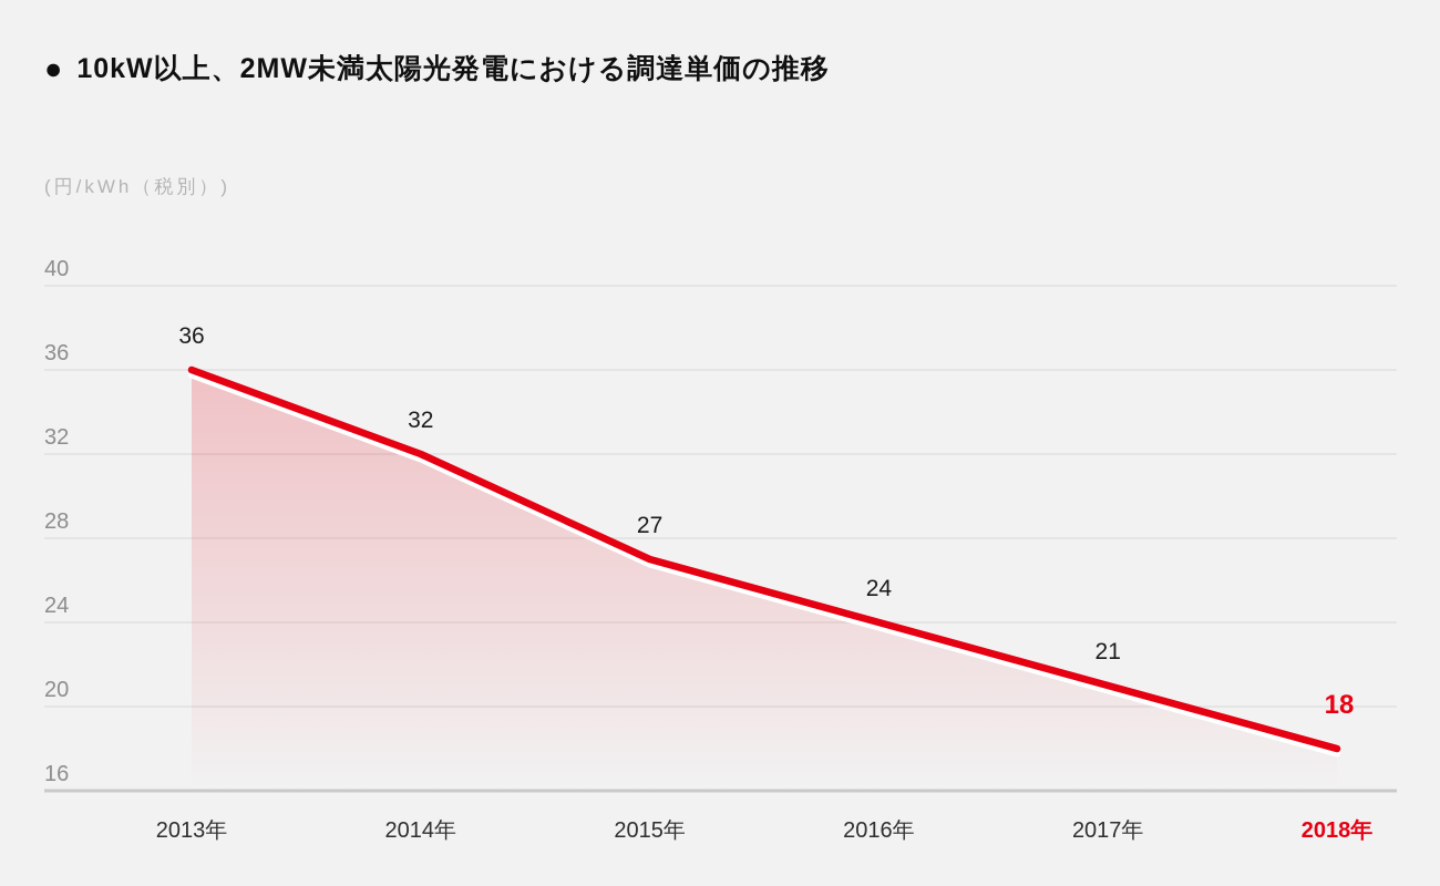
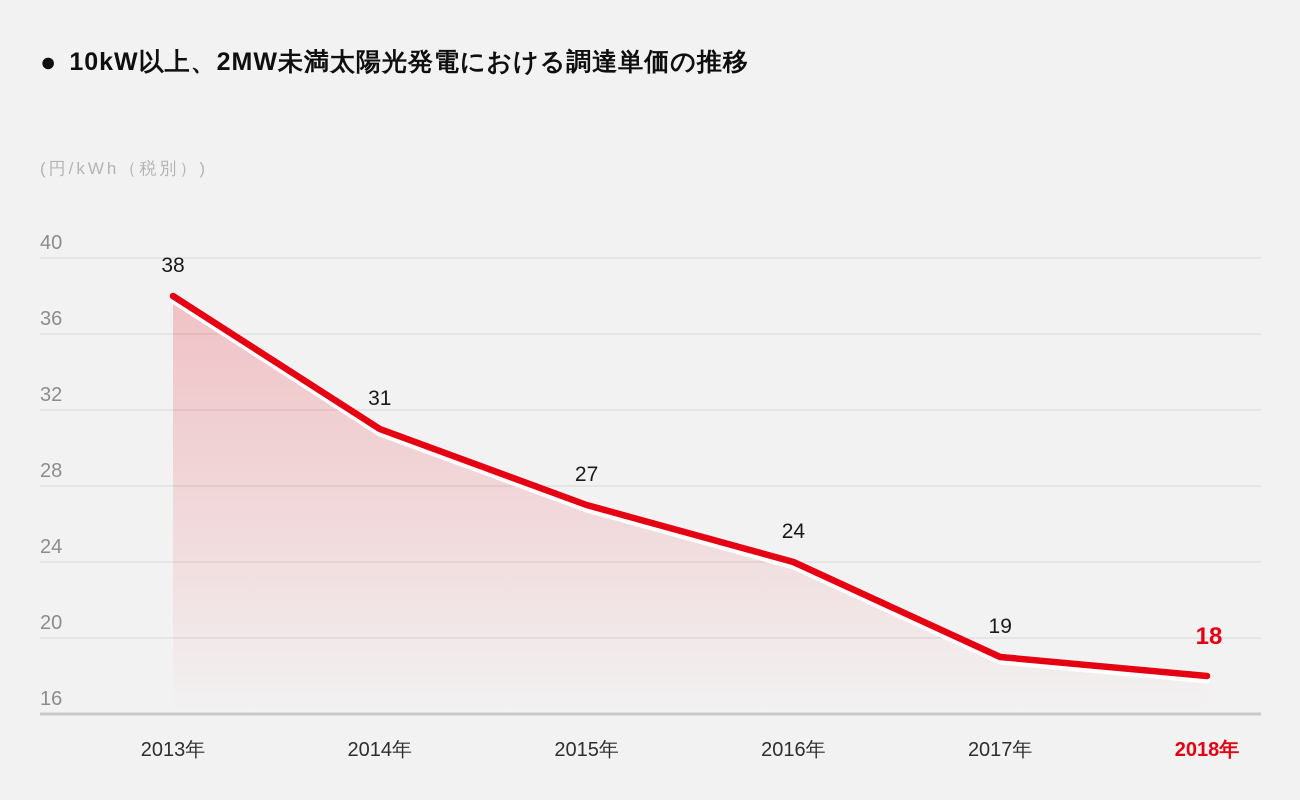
2013年: 36 -> 38
2014年: 32 -> 31
2017年: 21 -> 19
